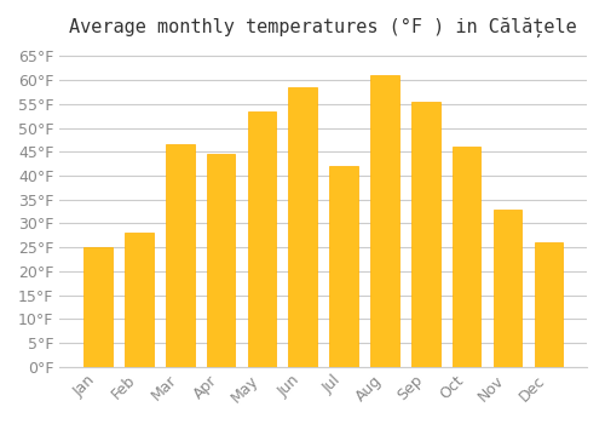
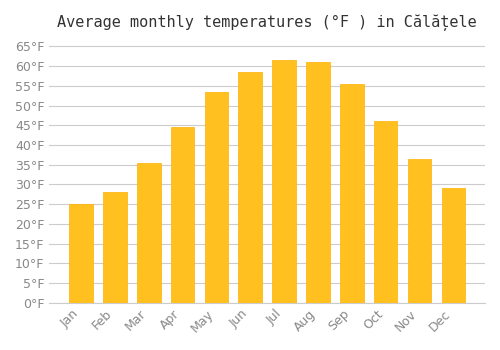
Mar: 46.5°F -> 35.5°F
Jul: 42.0°F -> 61.5°F
Nov: 33.0°F -> 36.5°F
Dec: 26.0°F -> 29.0°F
